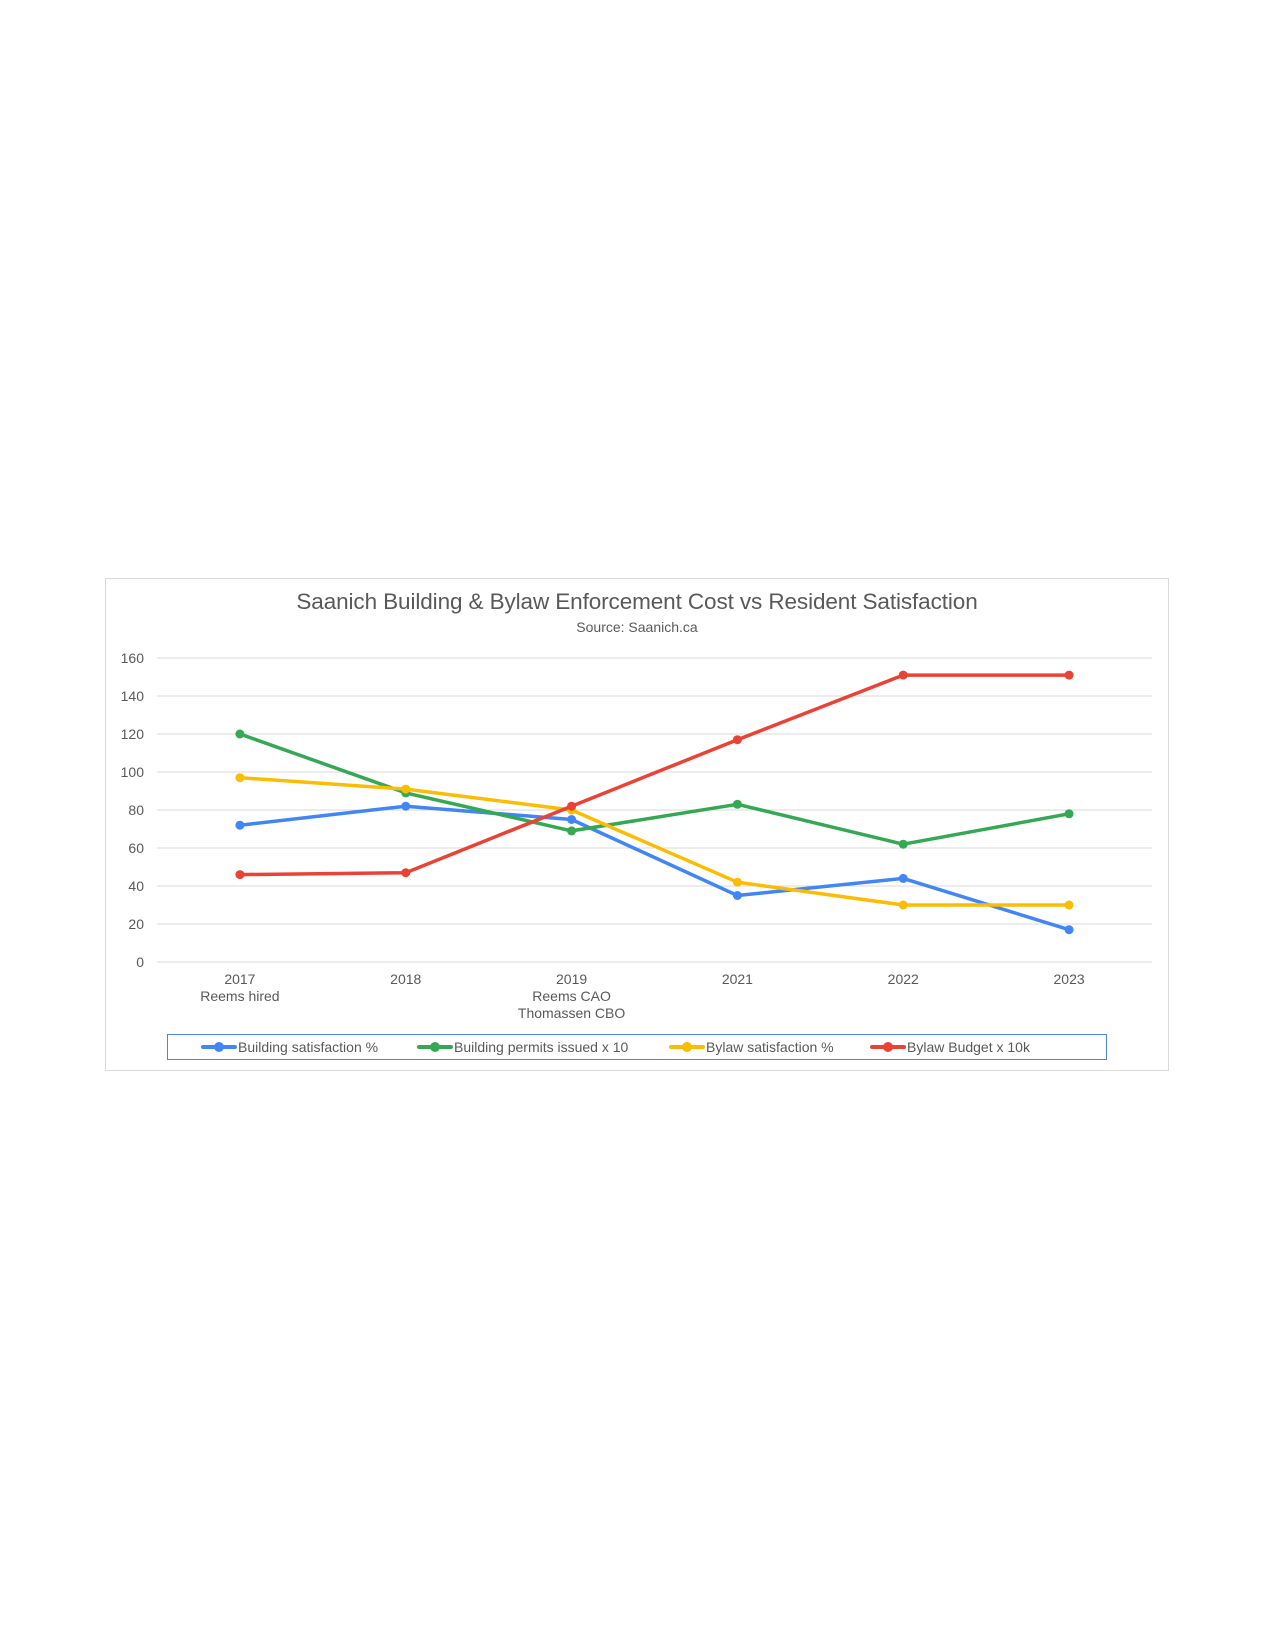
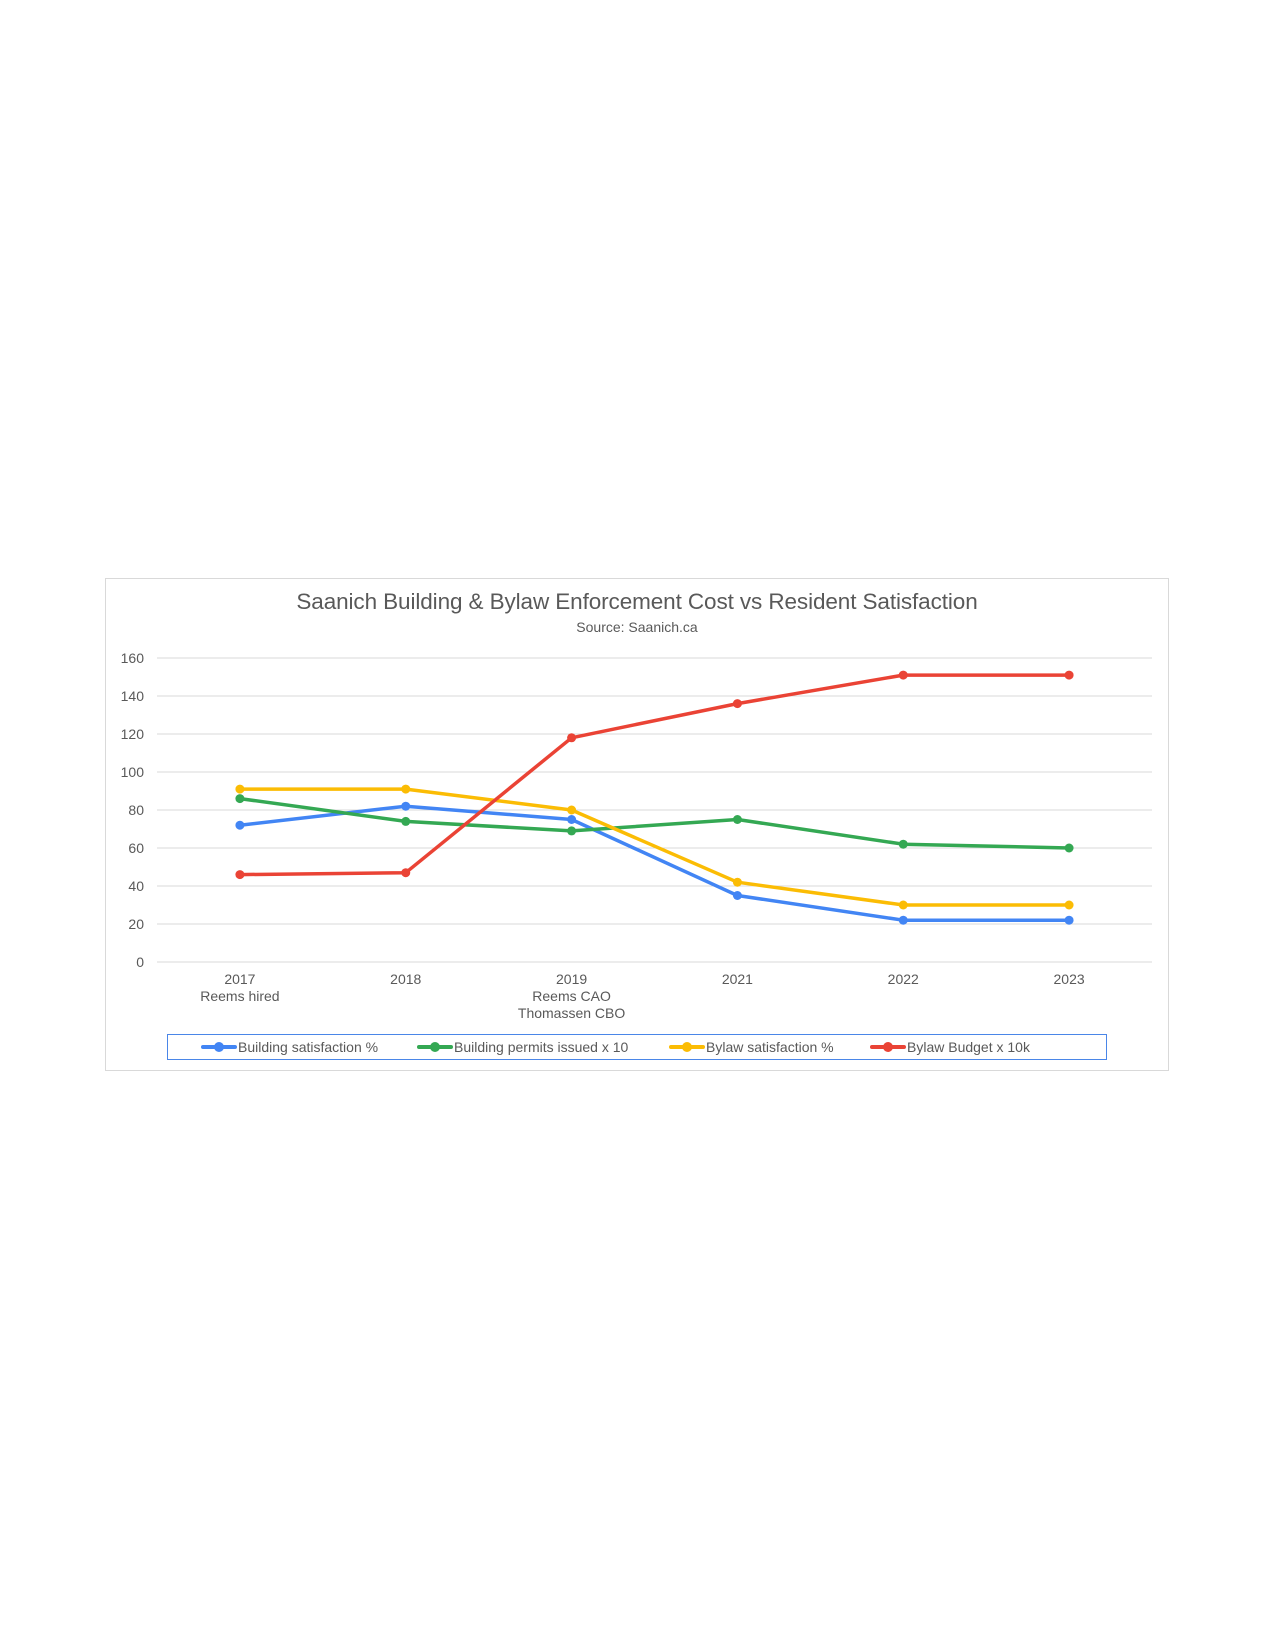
Building permits issued x 10/2017: 120 -> 86
Bylaw satisfaction %/2017: 97 -> 91
Building permits issued x 10/2018: 89 -> 74
Bylaw Budget x 10k/2019: 82 -> 118
Building permits issued x 10/2021: 83 -> 75
Bylaw Budget x 10k/2021: 117 -> 136
Building satisfaction %/2022: 44 -> 22
Building satisfaction %/2023: 17 -> 22
Building permits issued x 10/2023: 78 -> 60
